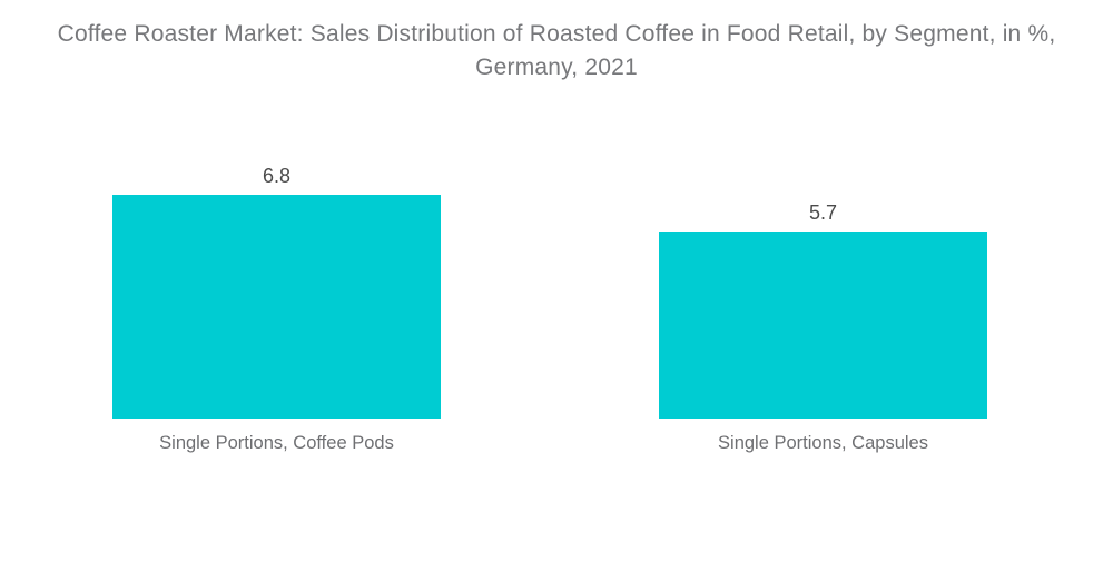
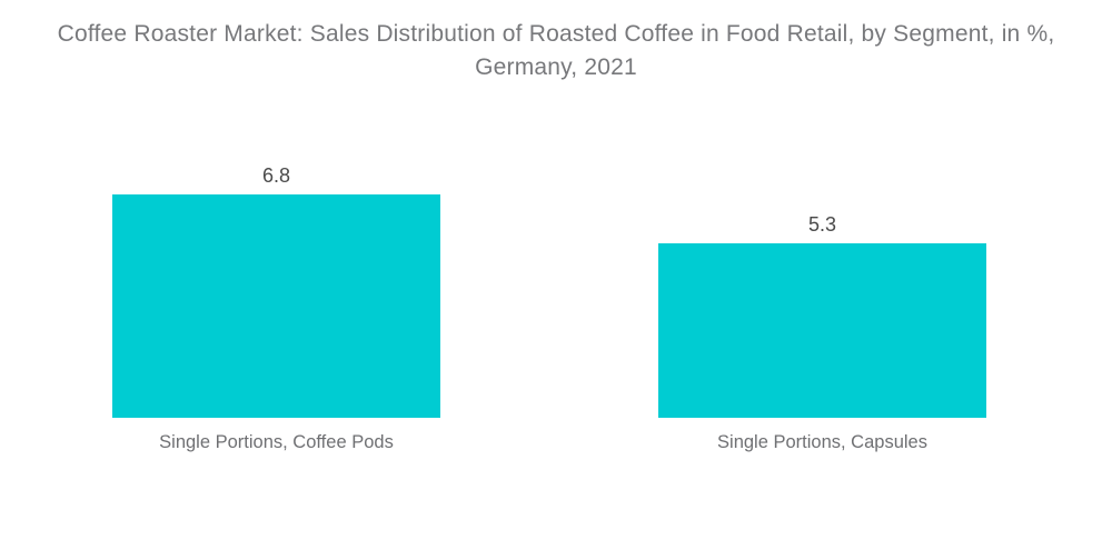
Single Portions, Capsules: 5.7 -> 5.3
